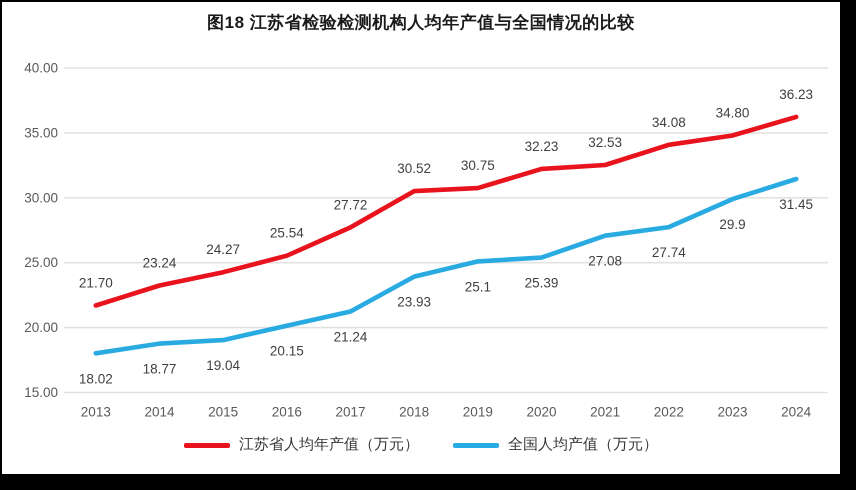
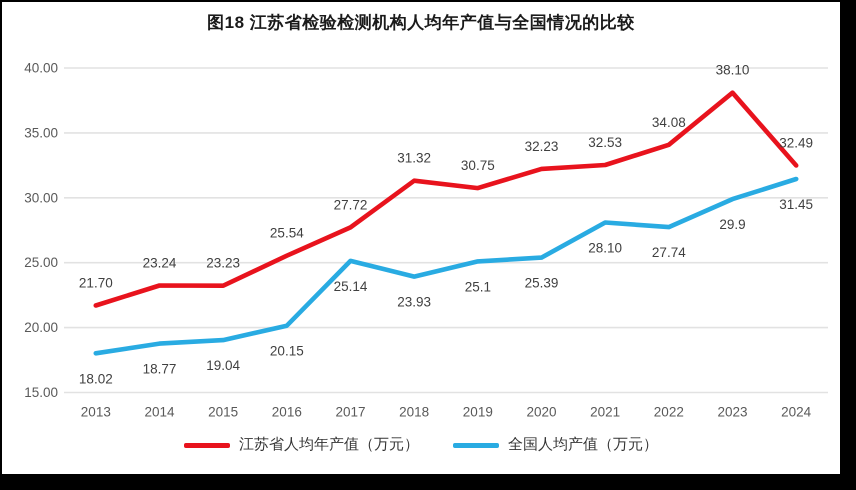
江苏省人均年产值（万元）/2015: 24.27 -> 23.23
全国人均产值（万元）/2017: 21.24 -> 25.14
江苏省人均年产值（万元）/2018: 30.52 -> 31.32
全国人均产值（万元）/2021: 27.08 -> 28.10
江苏省人均年产值（万元）/2023: 34.80 -> 38.10
江苏省人均年产值（万元）/2024: 36.23 -> 32.49
